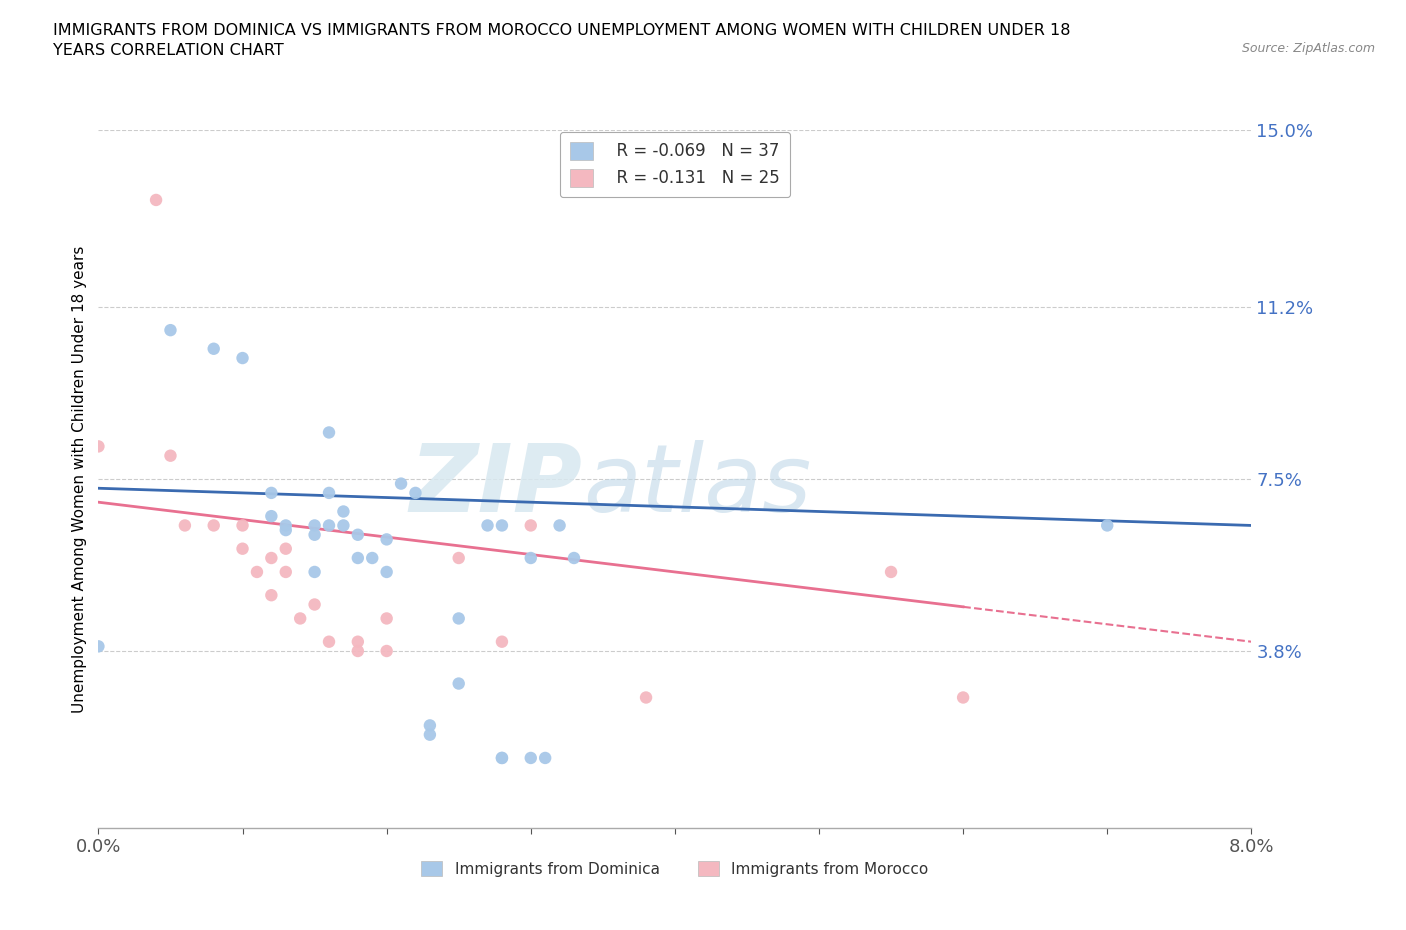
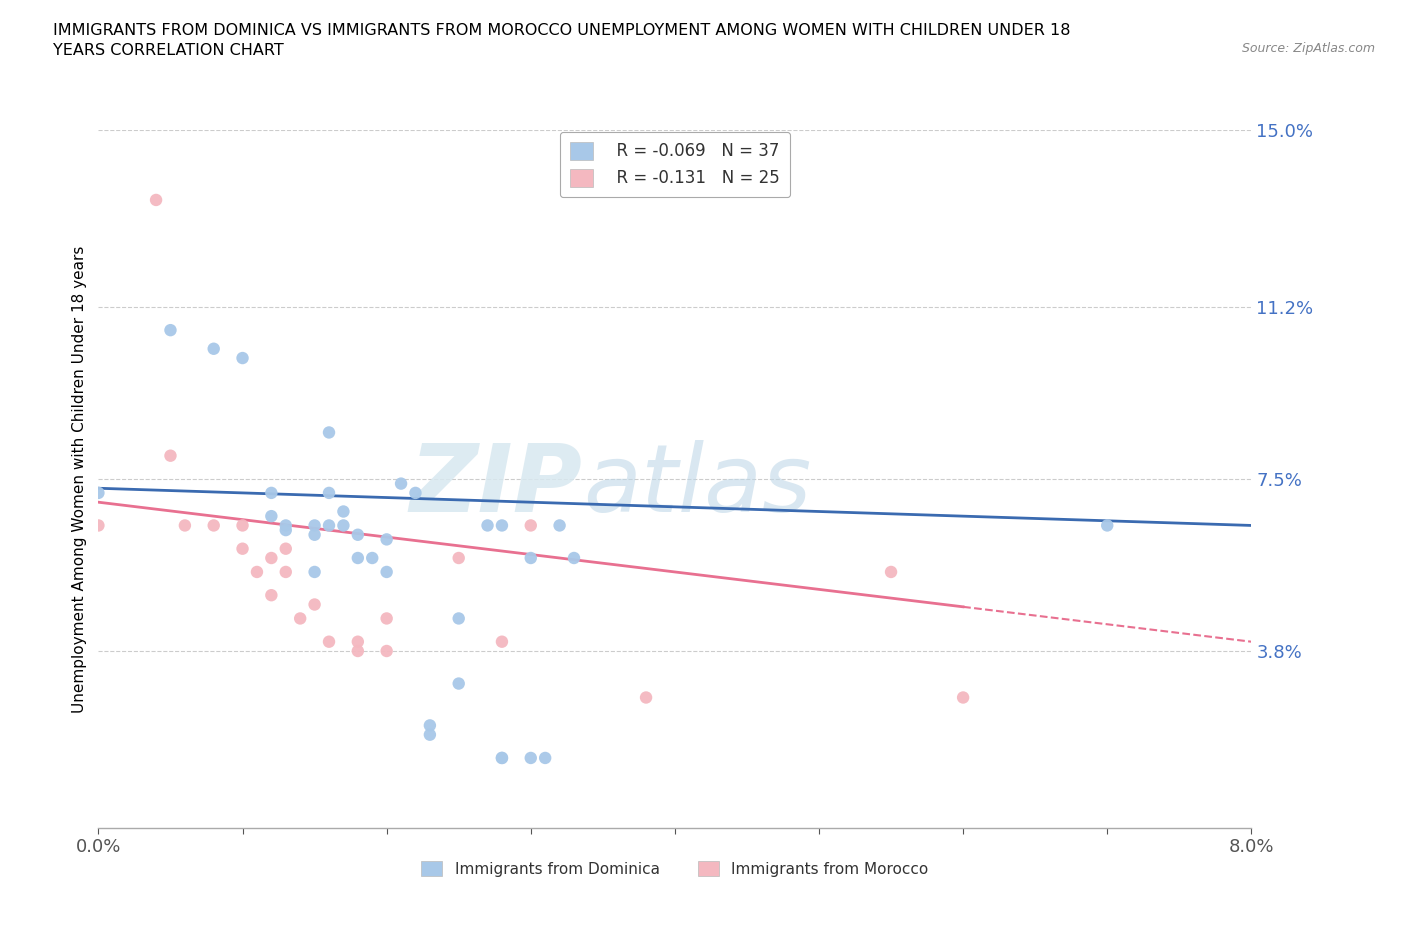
Immigrants from Dominica/0.0%: 3.9% -> 7.2%
Immigrants from Morocco/0.0%: 8.2% -> 6.5%
